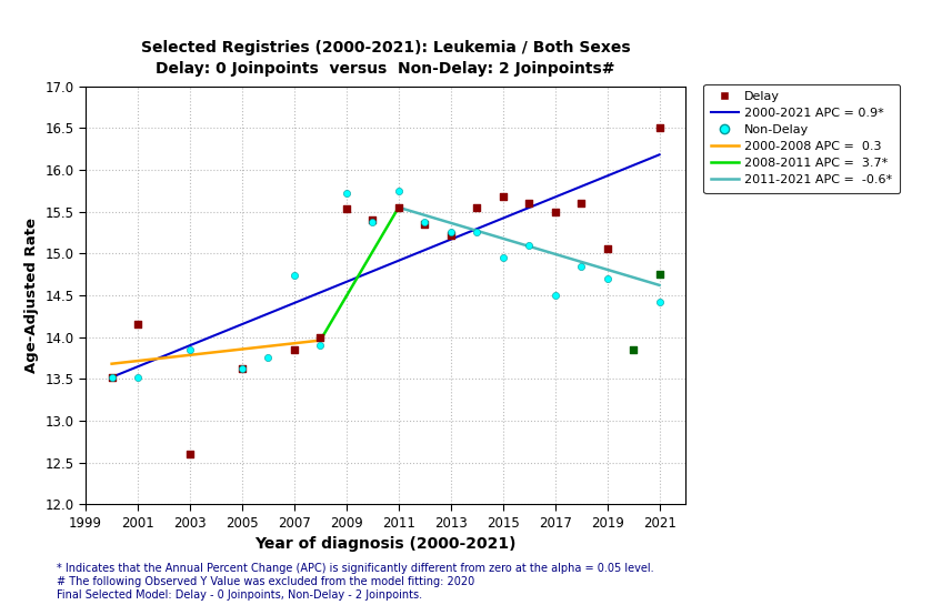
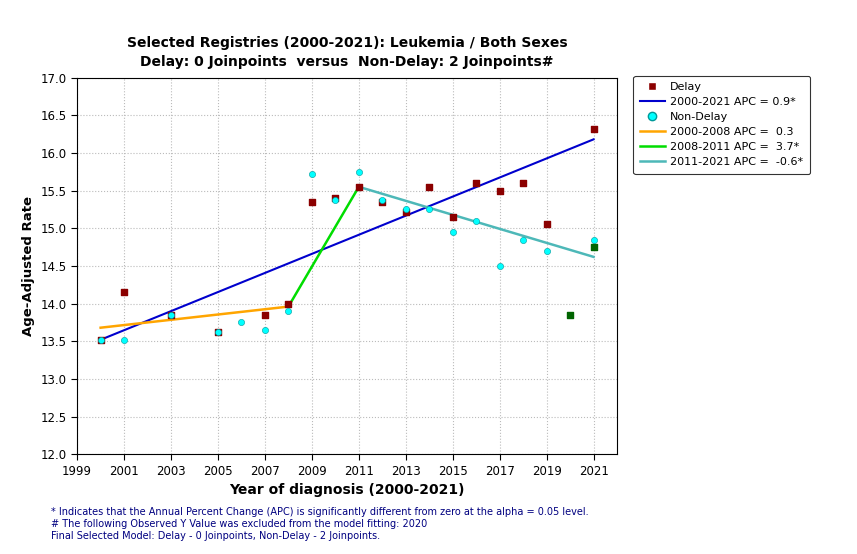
Delay/2003: 12.60 -> 13.85
Non-Delay/2007: 14.74 -> 13.65
Delay/2009: 15.54 -> 15.35
Delay/2015: 15.68 -> 15.15
Delay/2021: 16.50 -> 16.32
Non-Delay/2021: 14.42 -> 14.85
